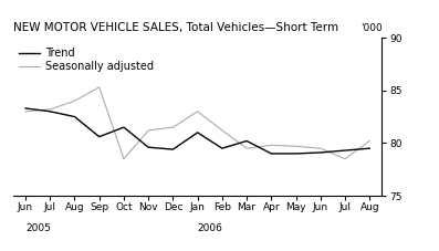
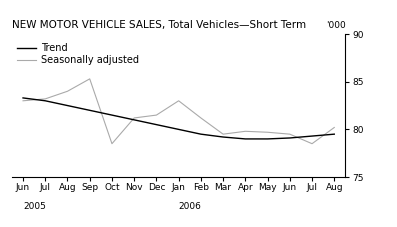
Trend/Sep: 80.6 -> 82.0
Trend/Nov: 79.6 -> 81.0
Trend/Dec: 79.4 -> 80.5
Trend/Jan: 81.0 -> 80.0
Trend/Mar: 80.2 -> 79.2
